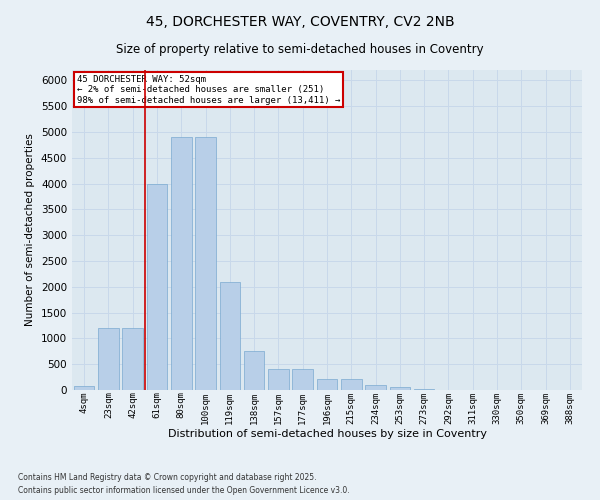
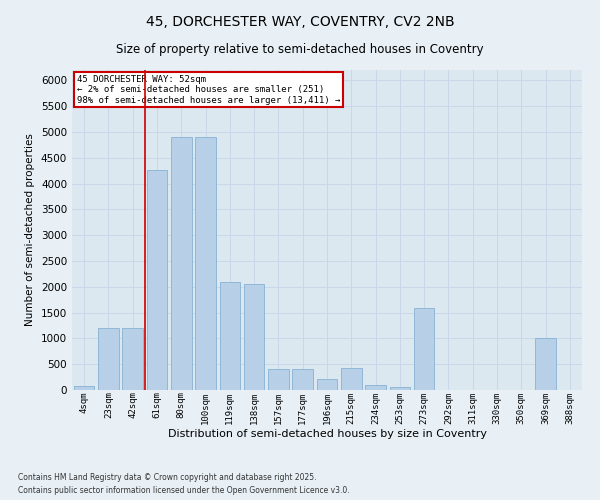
61sqm: 4000 -> 4260
138sqm: 750 -> 2060
215sqm: 220 -> 420
273sqm: 20 -> 1580
369sqm: 0 -> 1000
